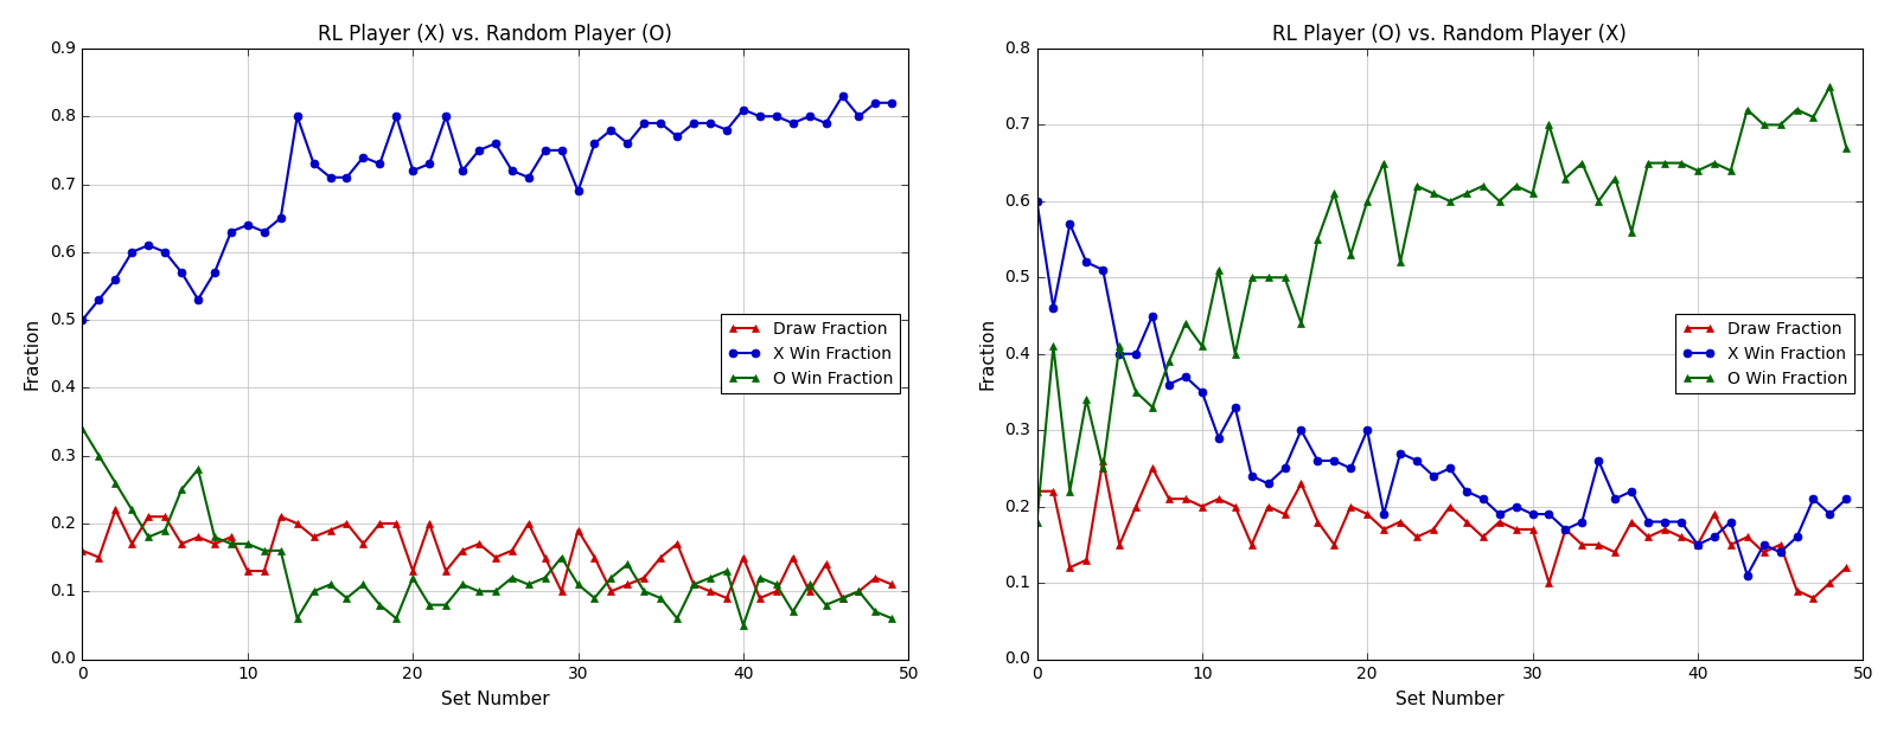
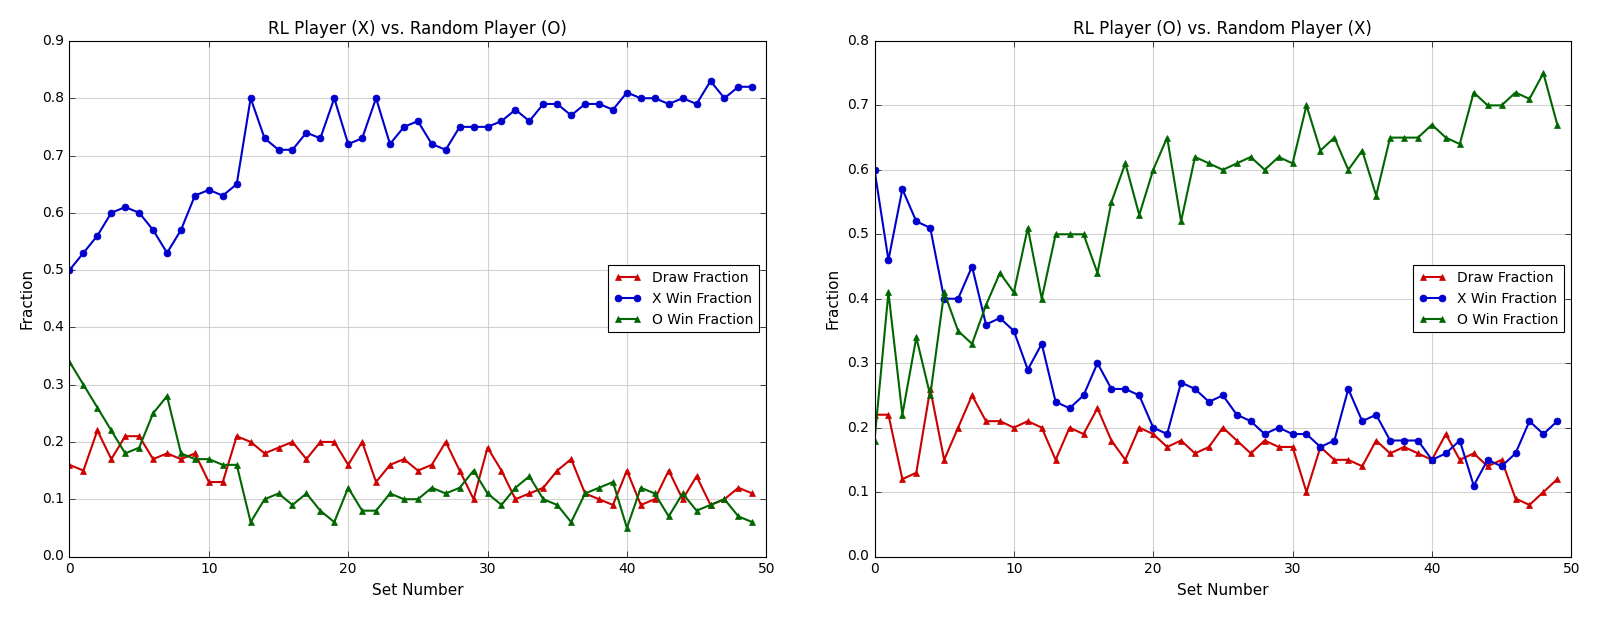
RL Player (X) vs. Random Player (O)/Draw Fraction/20: 0.13 -> 0.16
RL Player (X) vs. Random Player (O)/X Win Fraction/30: 0.69 -> 0.75
RL Player (O) vs. Random Player (X)/X Win Fraction/20: 0.30 -> 0.20
RL Player (O) vs. Random Player (X)/O Win Fraction/40: 0.64 -> 0.67
